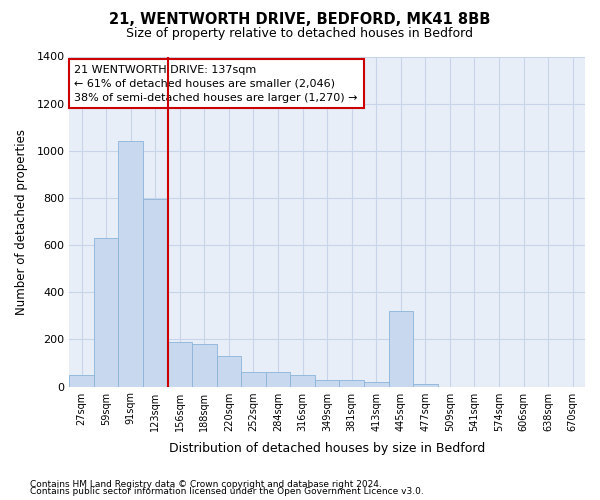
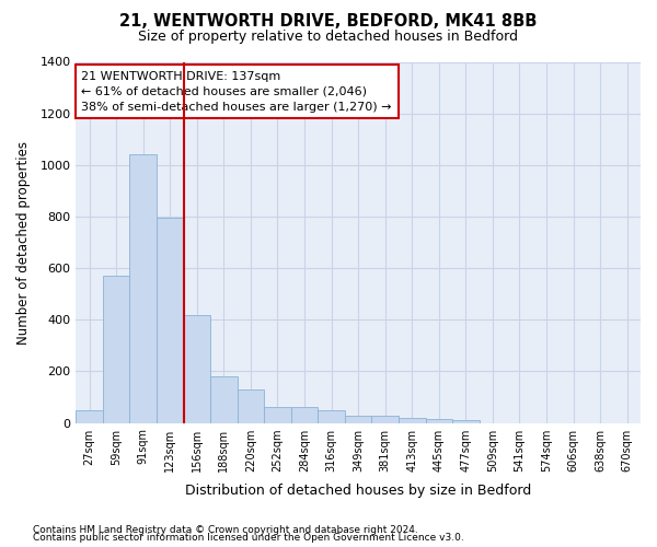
59sqm: 630 -> 572
156sqm: 190 -> 420
445sqm: 320 -> 13
